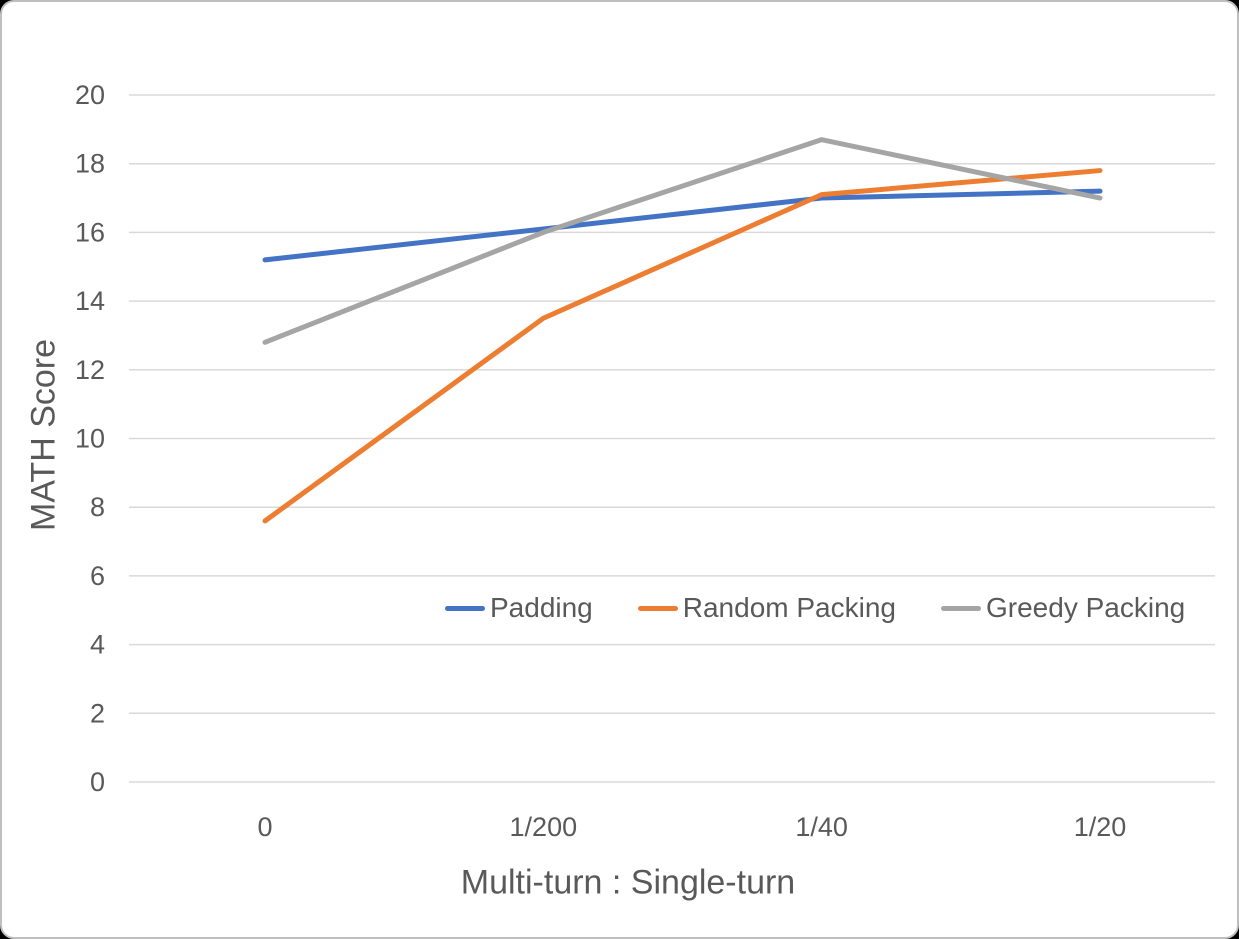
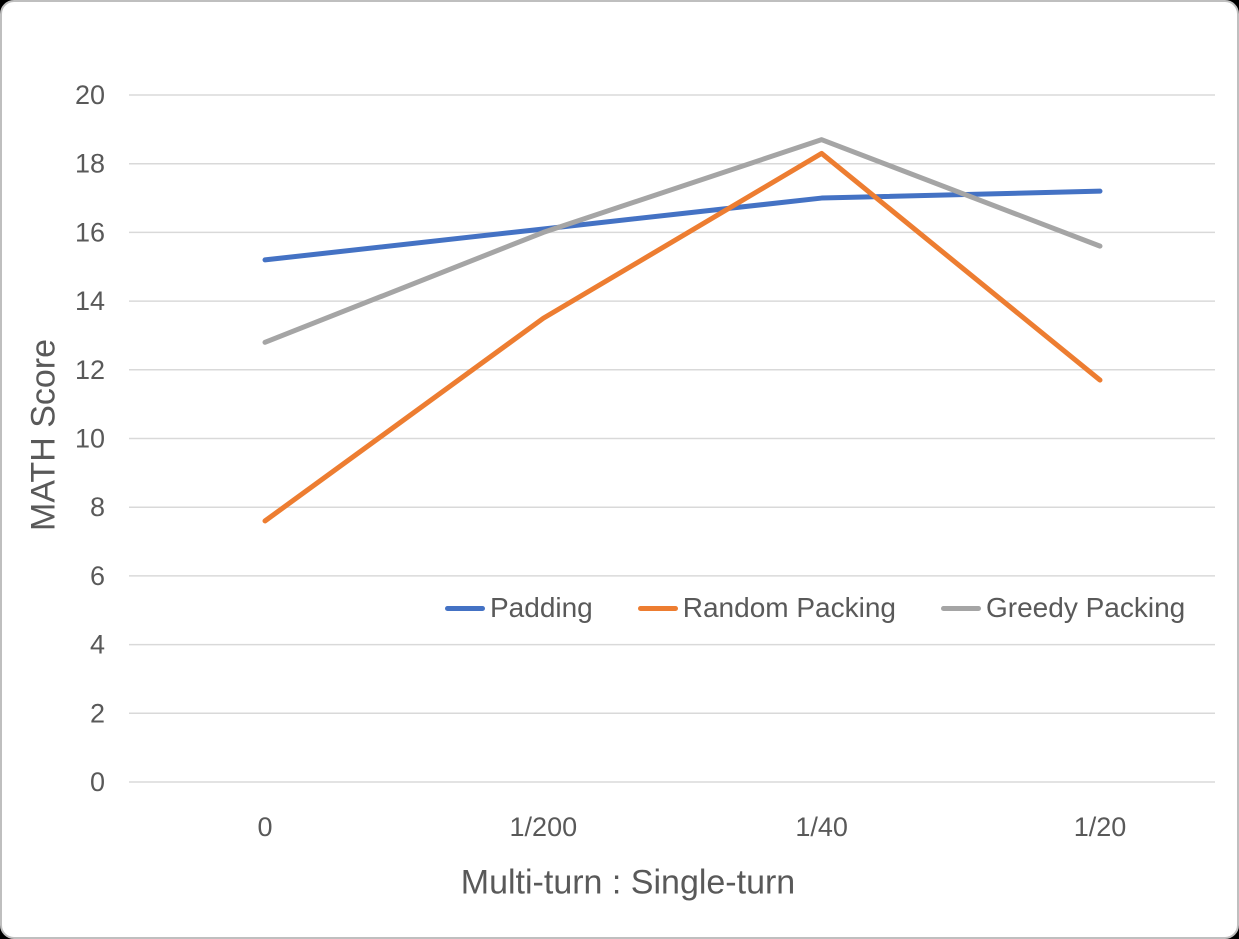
Random Packing/1/40: 17.1 -> 18.3
Random Packing/1/20: 17.8 -> 11.7
Greedy Packing/1/20: 17.0 -> 15.6
